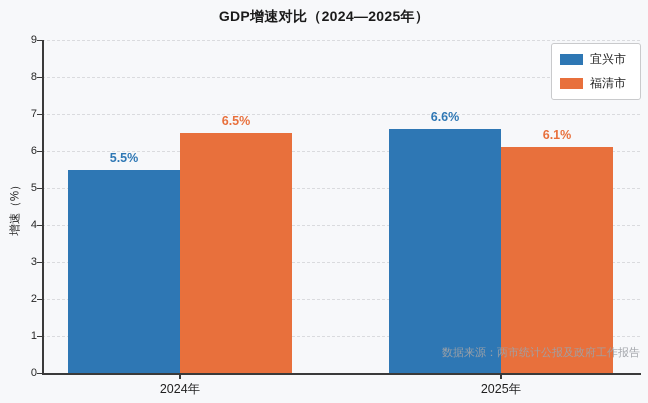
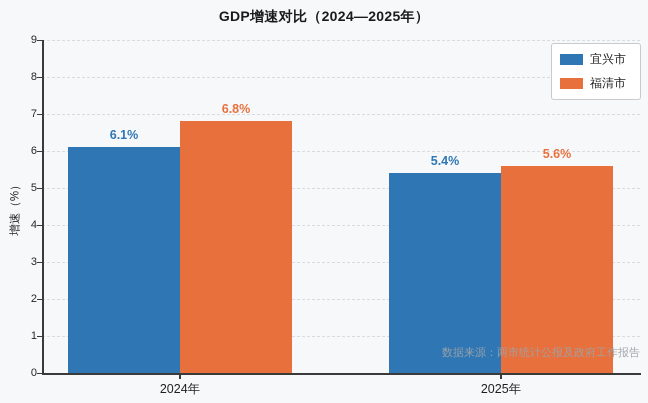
宜兴市/2024年: 5.5% -> 6.1%
福清市/2024年: 6.5% -> 6.8%
宜兴市/2025年: 6.6% -> 5.4%
福清市/2025年: 6.1% -> 5.6%
